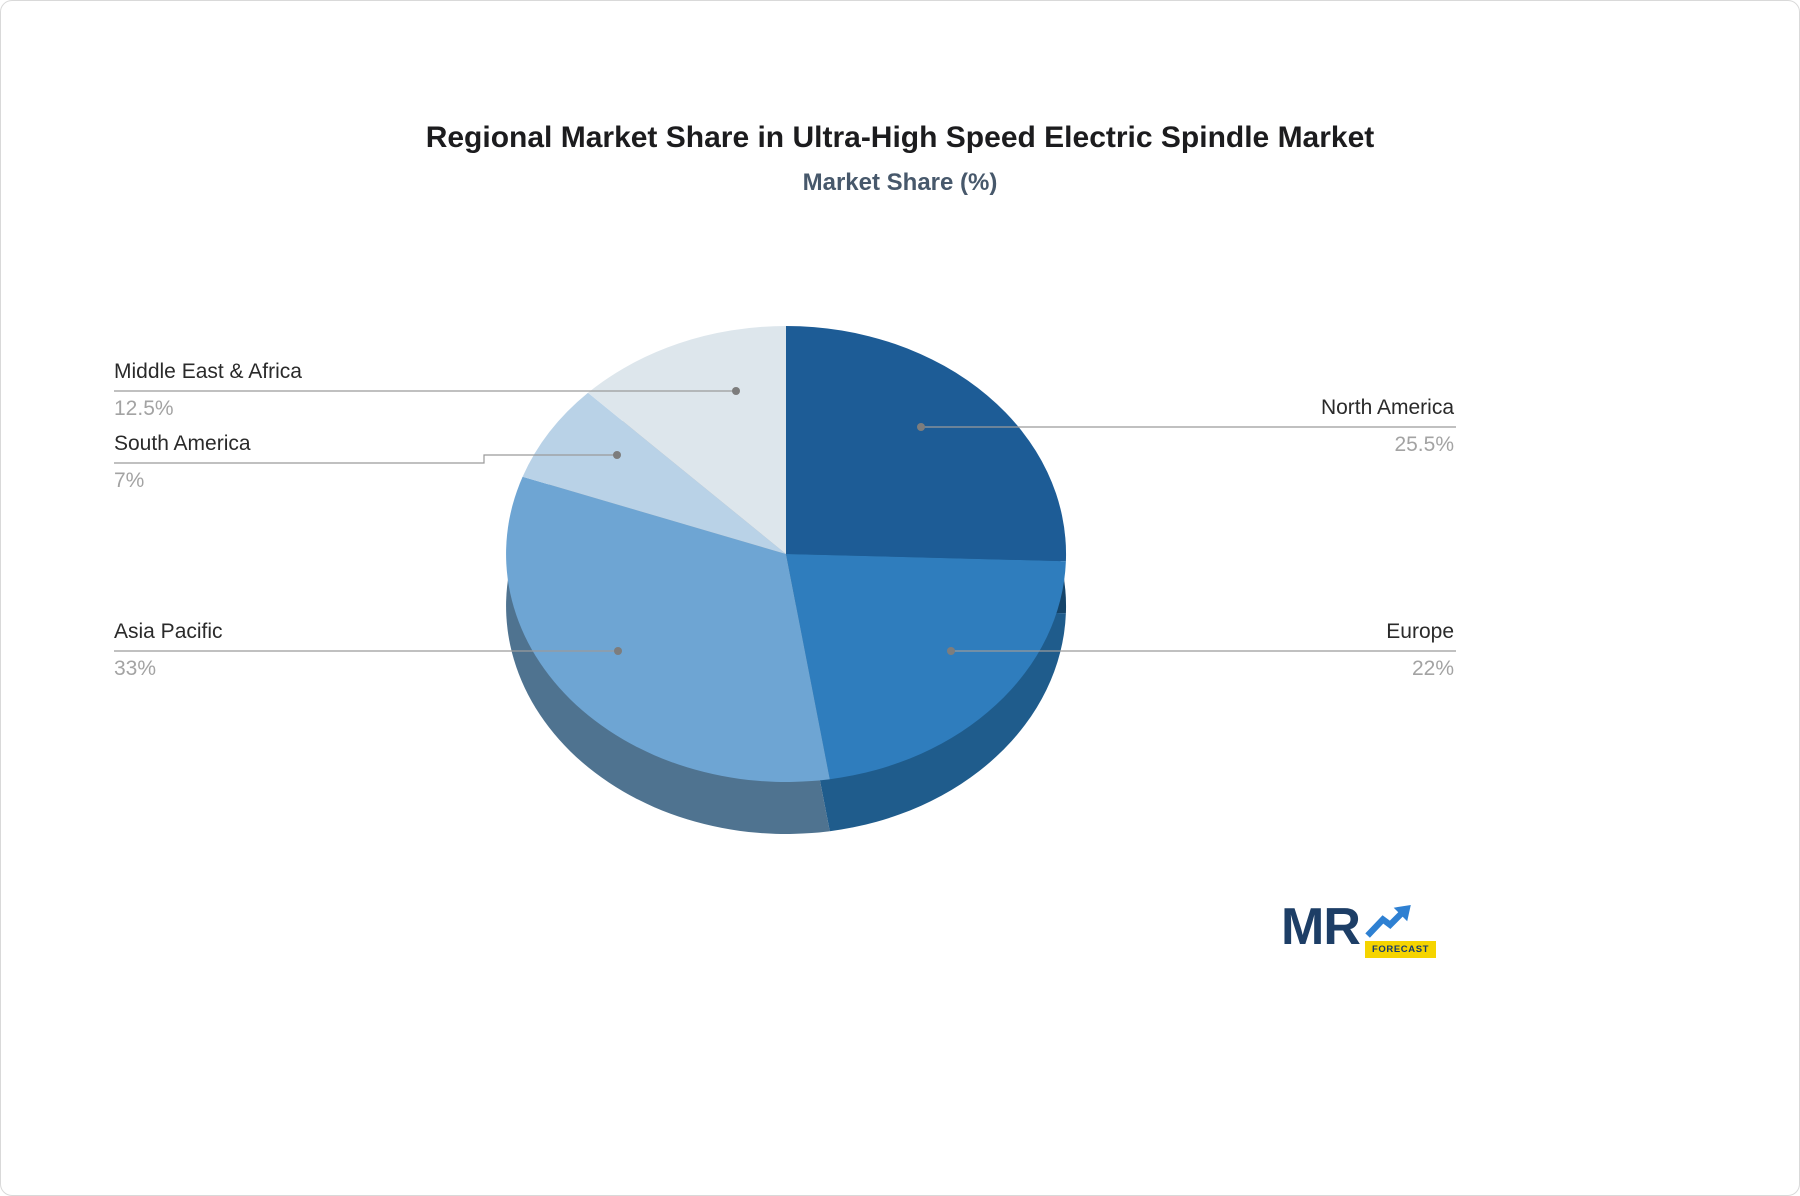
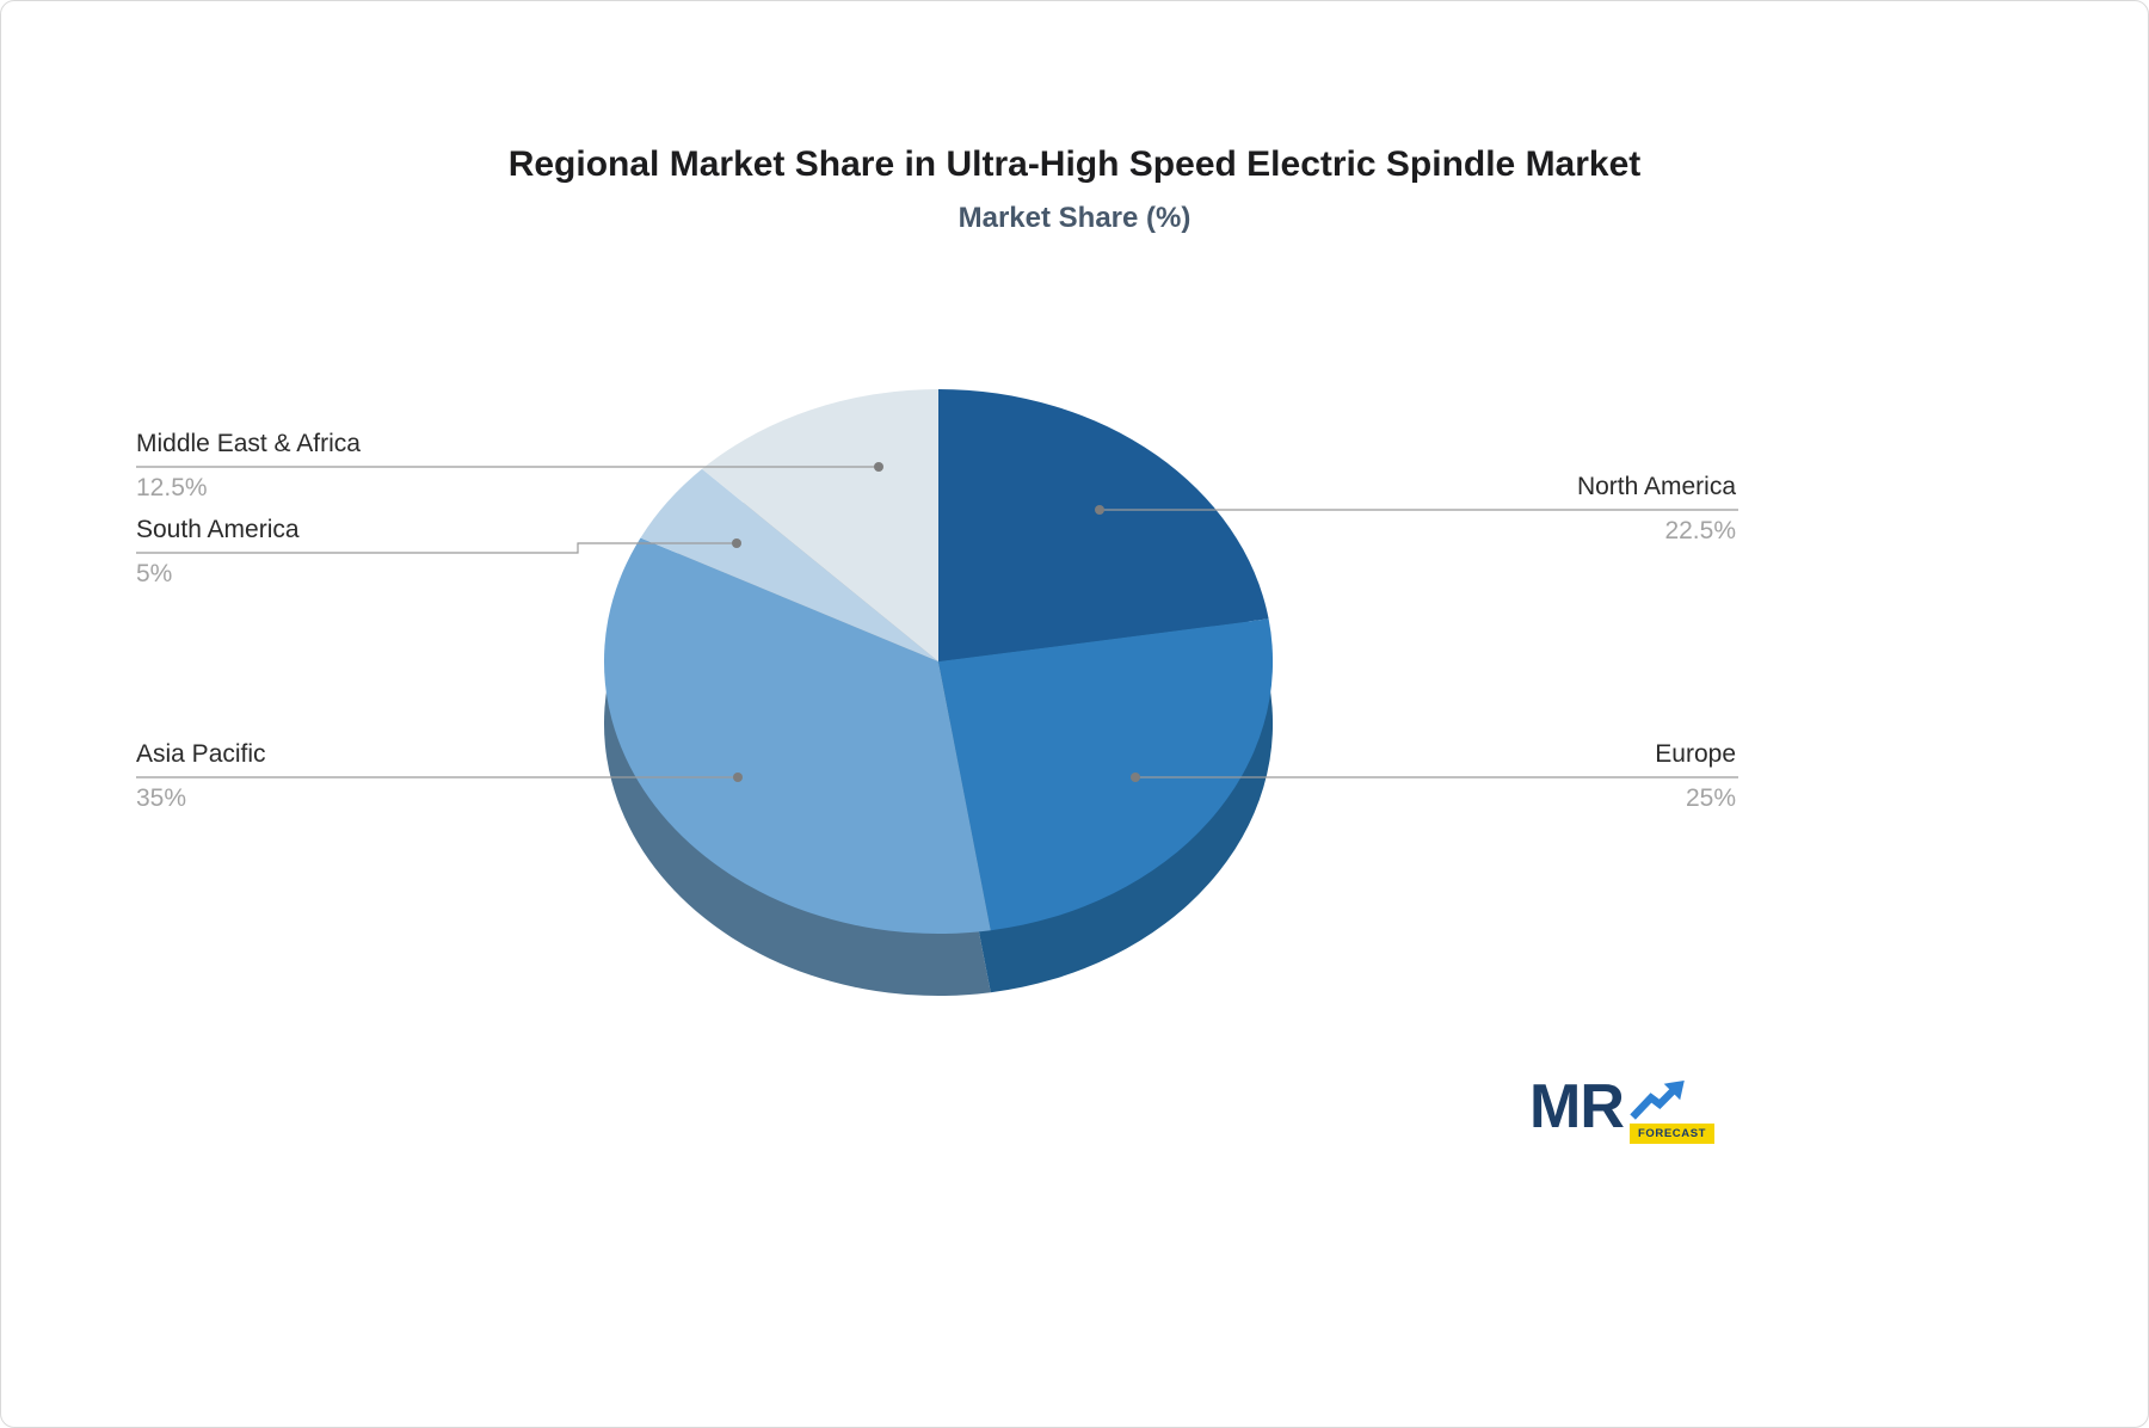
North America: 25.5% -> 22.5%
Europe: 22% -> 25%
Asia Pacific: 33% -> 35%
South America: 7% -> 5%
